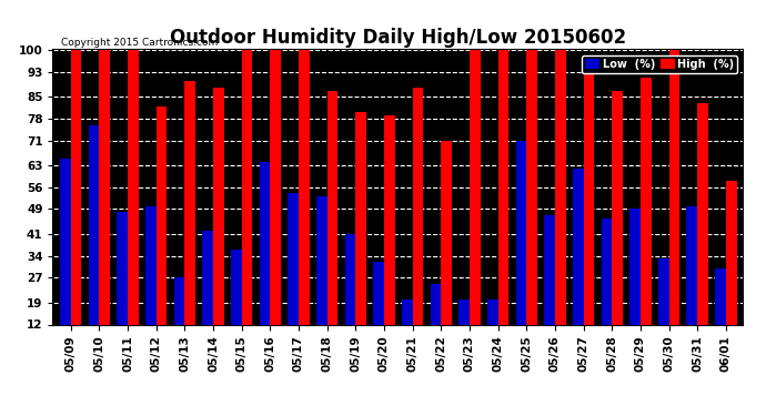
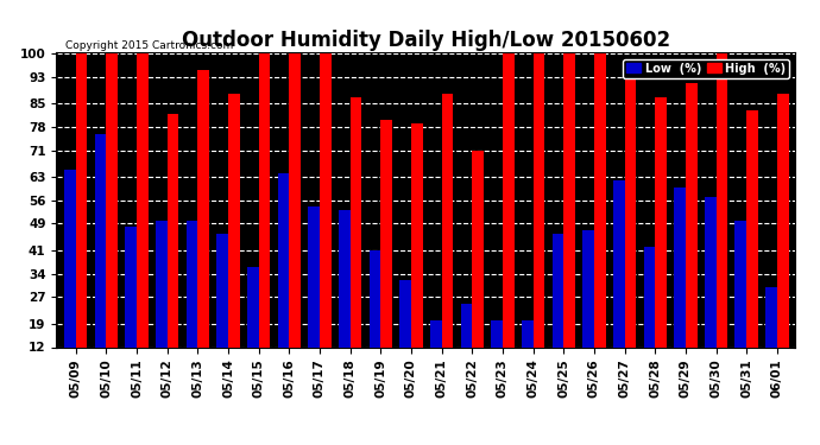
Low (%)/05/13: 27 -> 50
High (%)/05/13: 90 -> 95
Low (%)/05/14: 42 -> 46
Low (%)/05/25: 71 -> 46
Low (%)/05/28: 46 -> 42
Low (%)/05/29: 49 -> 60
Low (%)/05/30: 33 -> 57
High (%)/06/01: 58 -> 88
